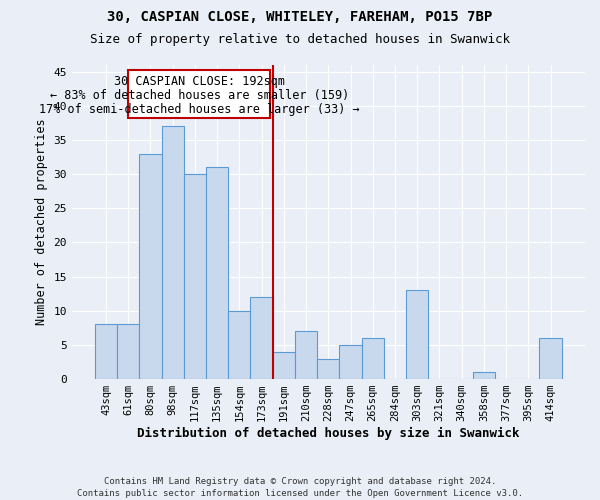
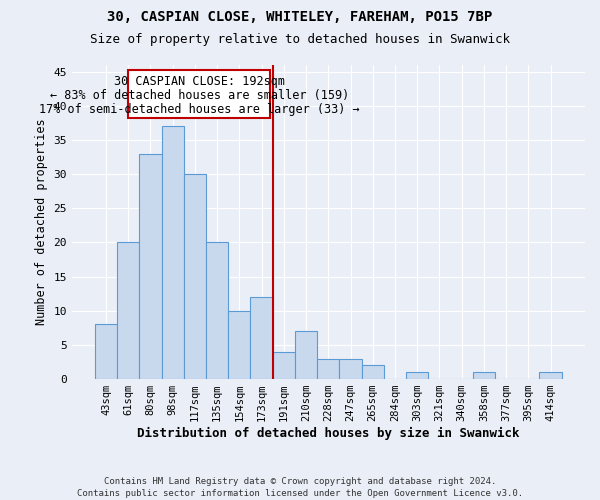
61sqm: 8 -> 20
135sqm: 31 -> 20
247sqm: 5 -> 3
265sqm: 6 -> 2
303sqm: 13 -> 1
414sqm: 6 -> 1
